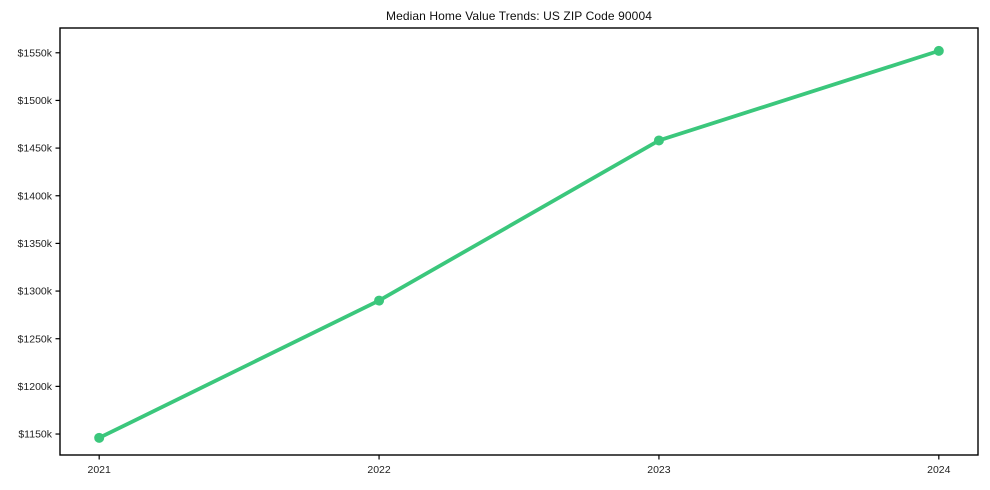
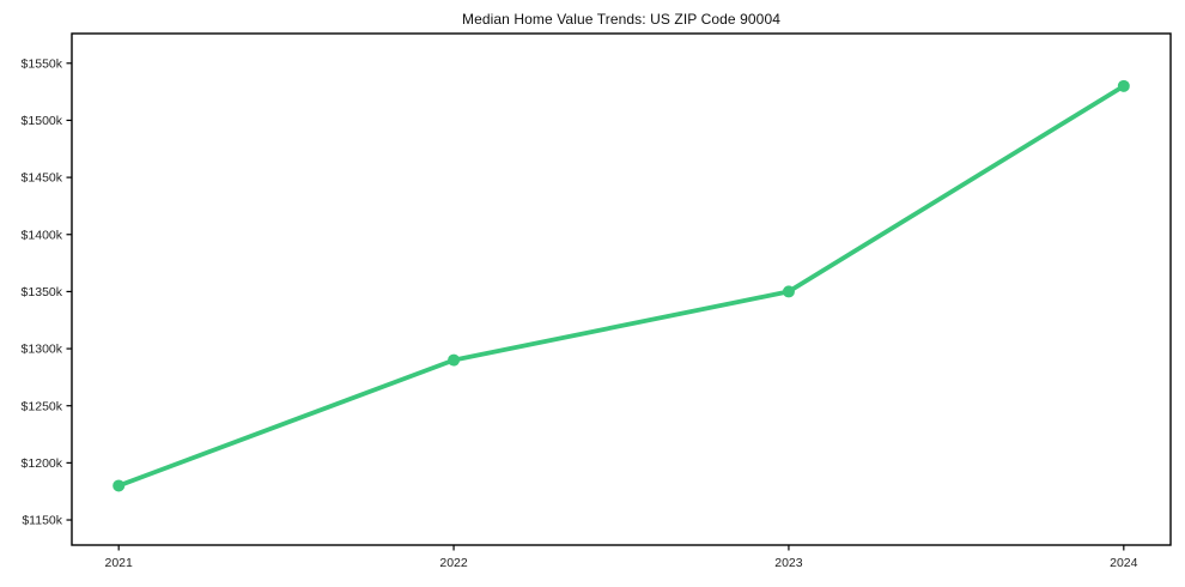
2021: $1150k -> $1180k
2023: $1460k -> $1350k
2024: $1550k -> $1530k
